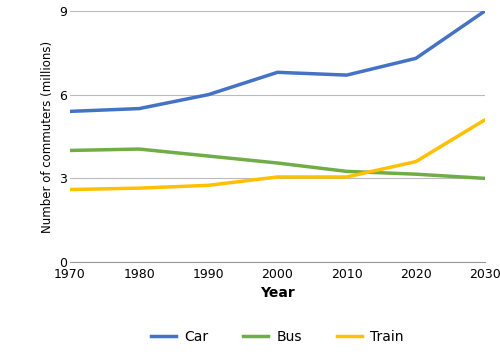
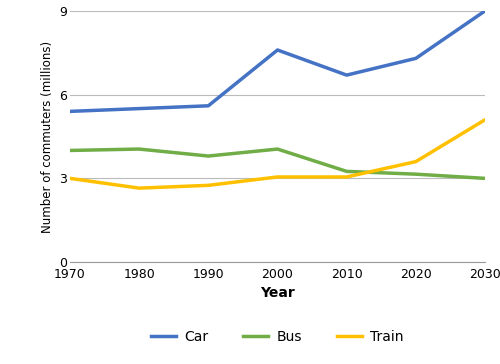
Train/1970: 2.60 -> 3.00
Car/1990: 6.0 -> 5.6
Car/2000: 6.8 -> 7.6
Bus/2000: 3.55 -> 4.05
